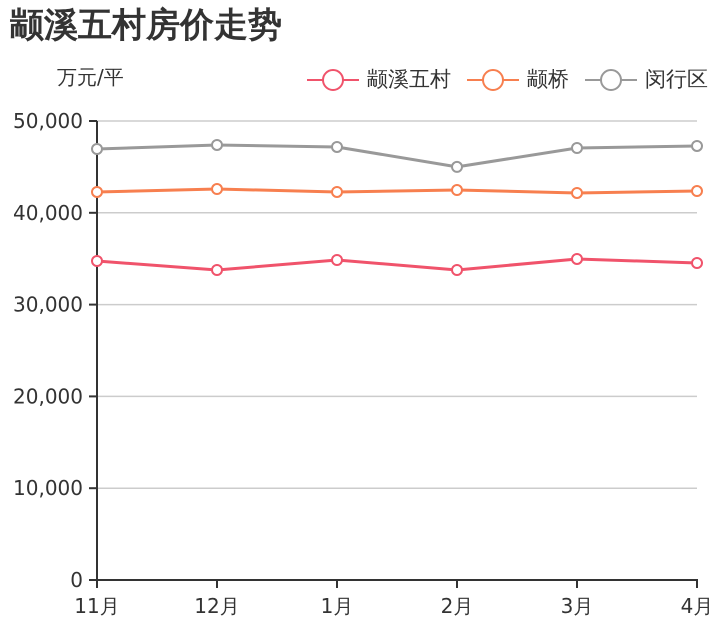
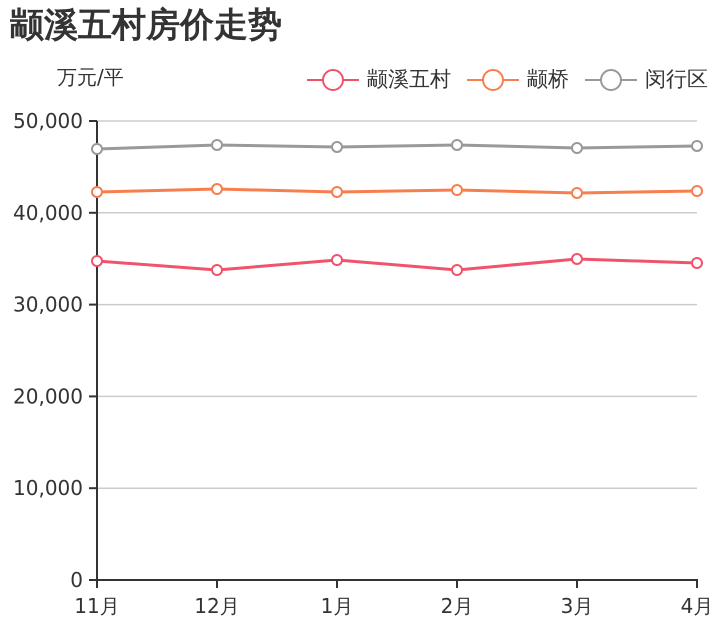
闵行区/2月: 45000 -> 47000
